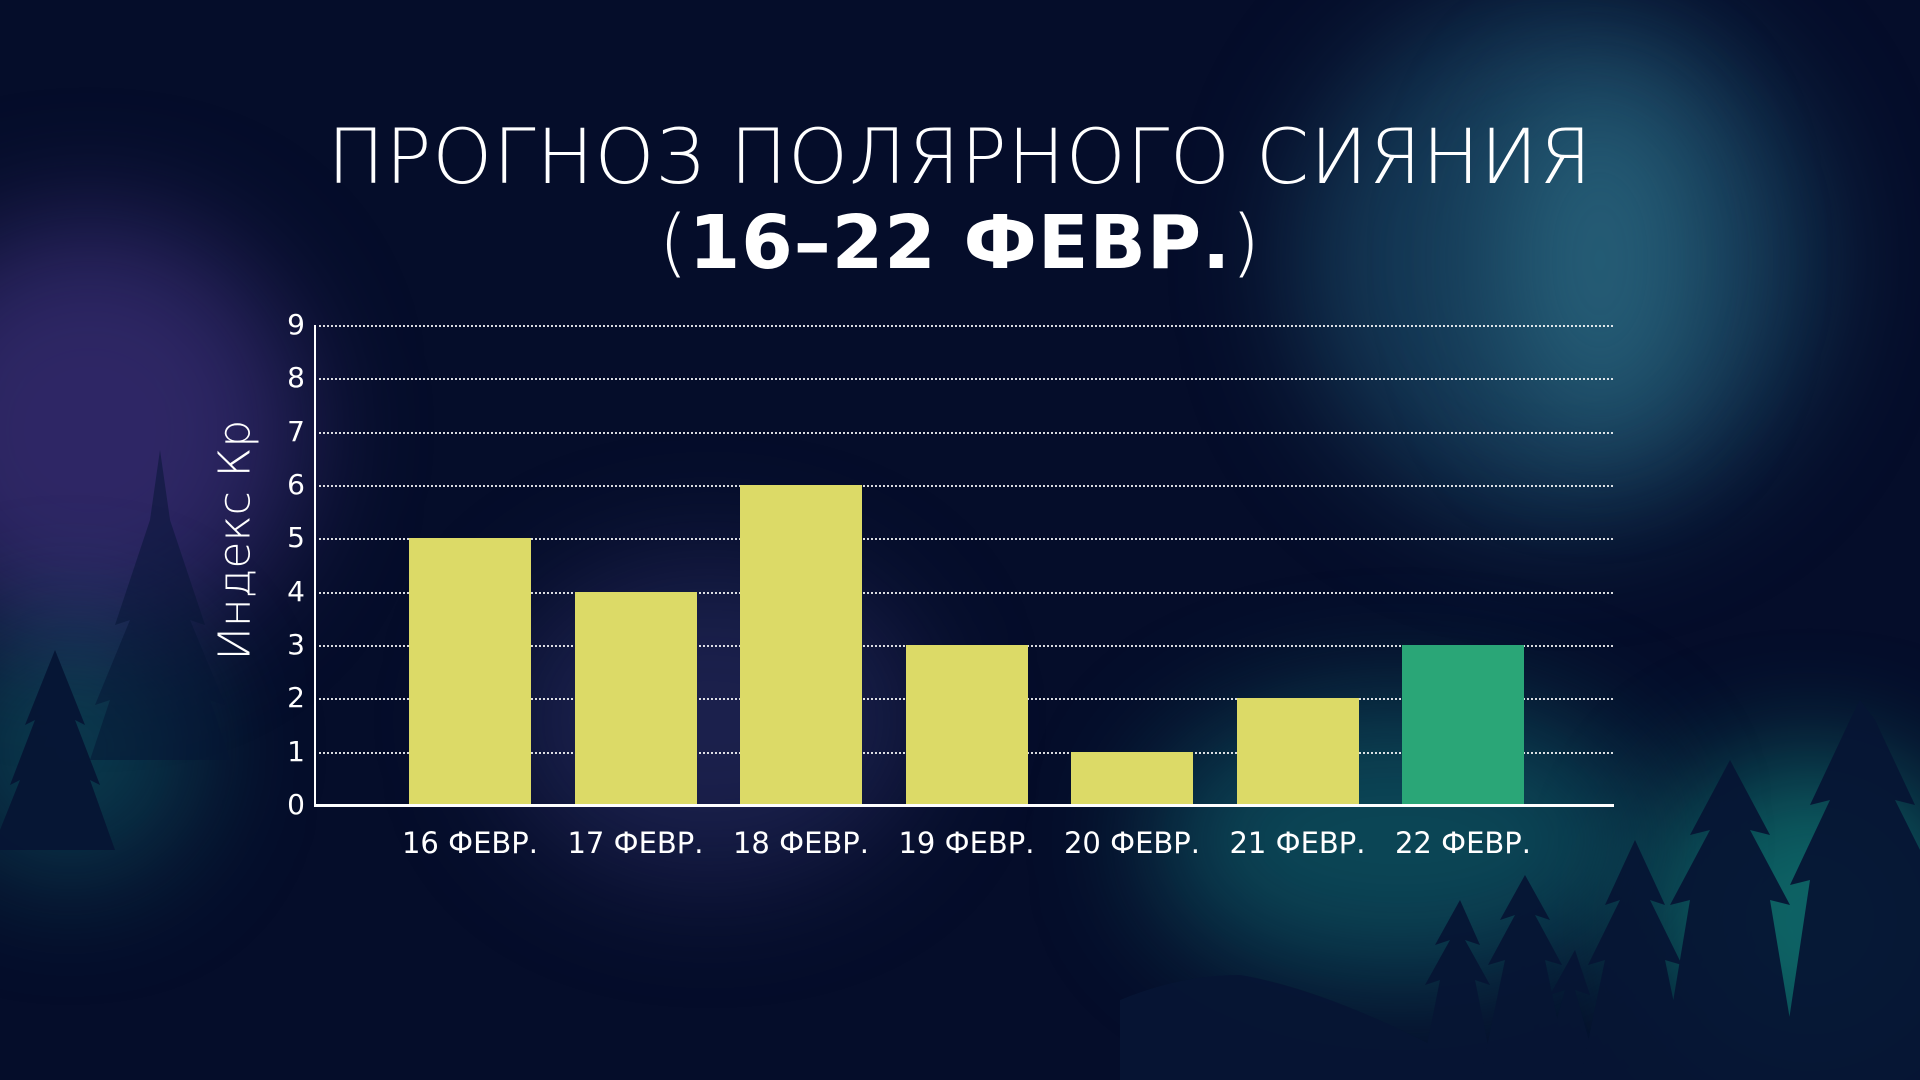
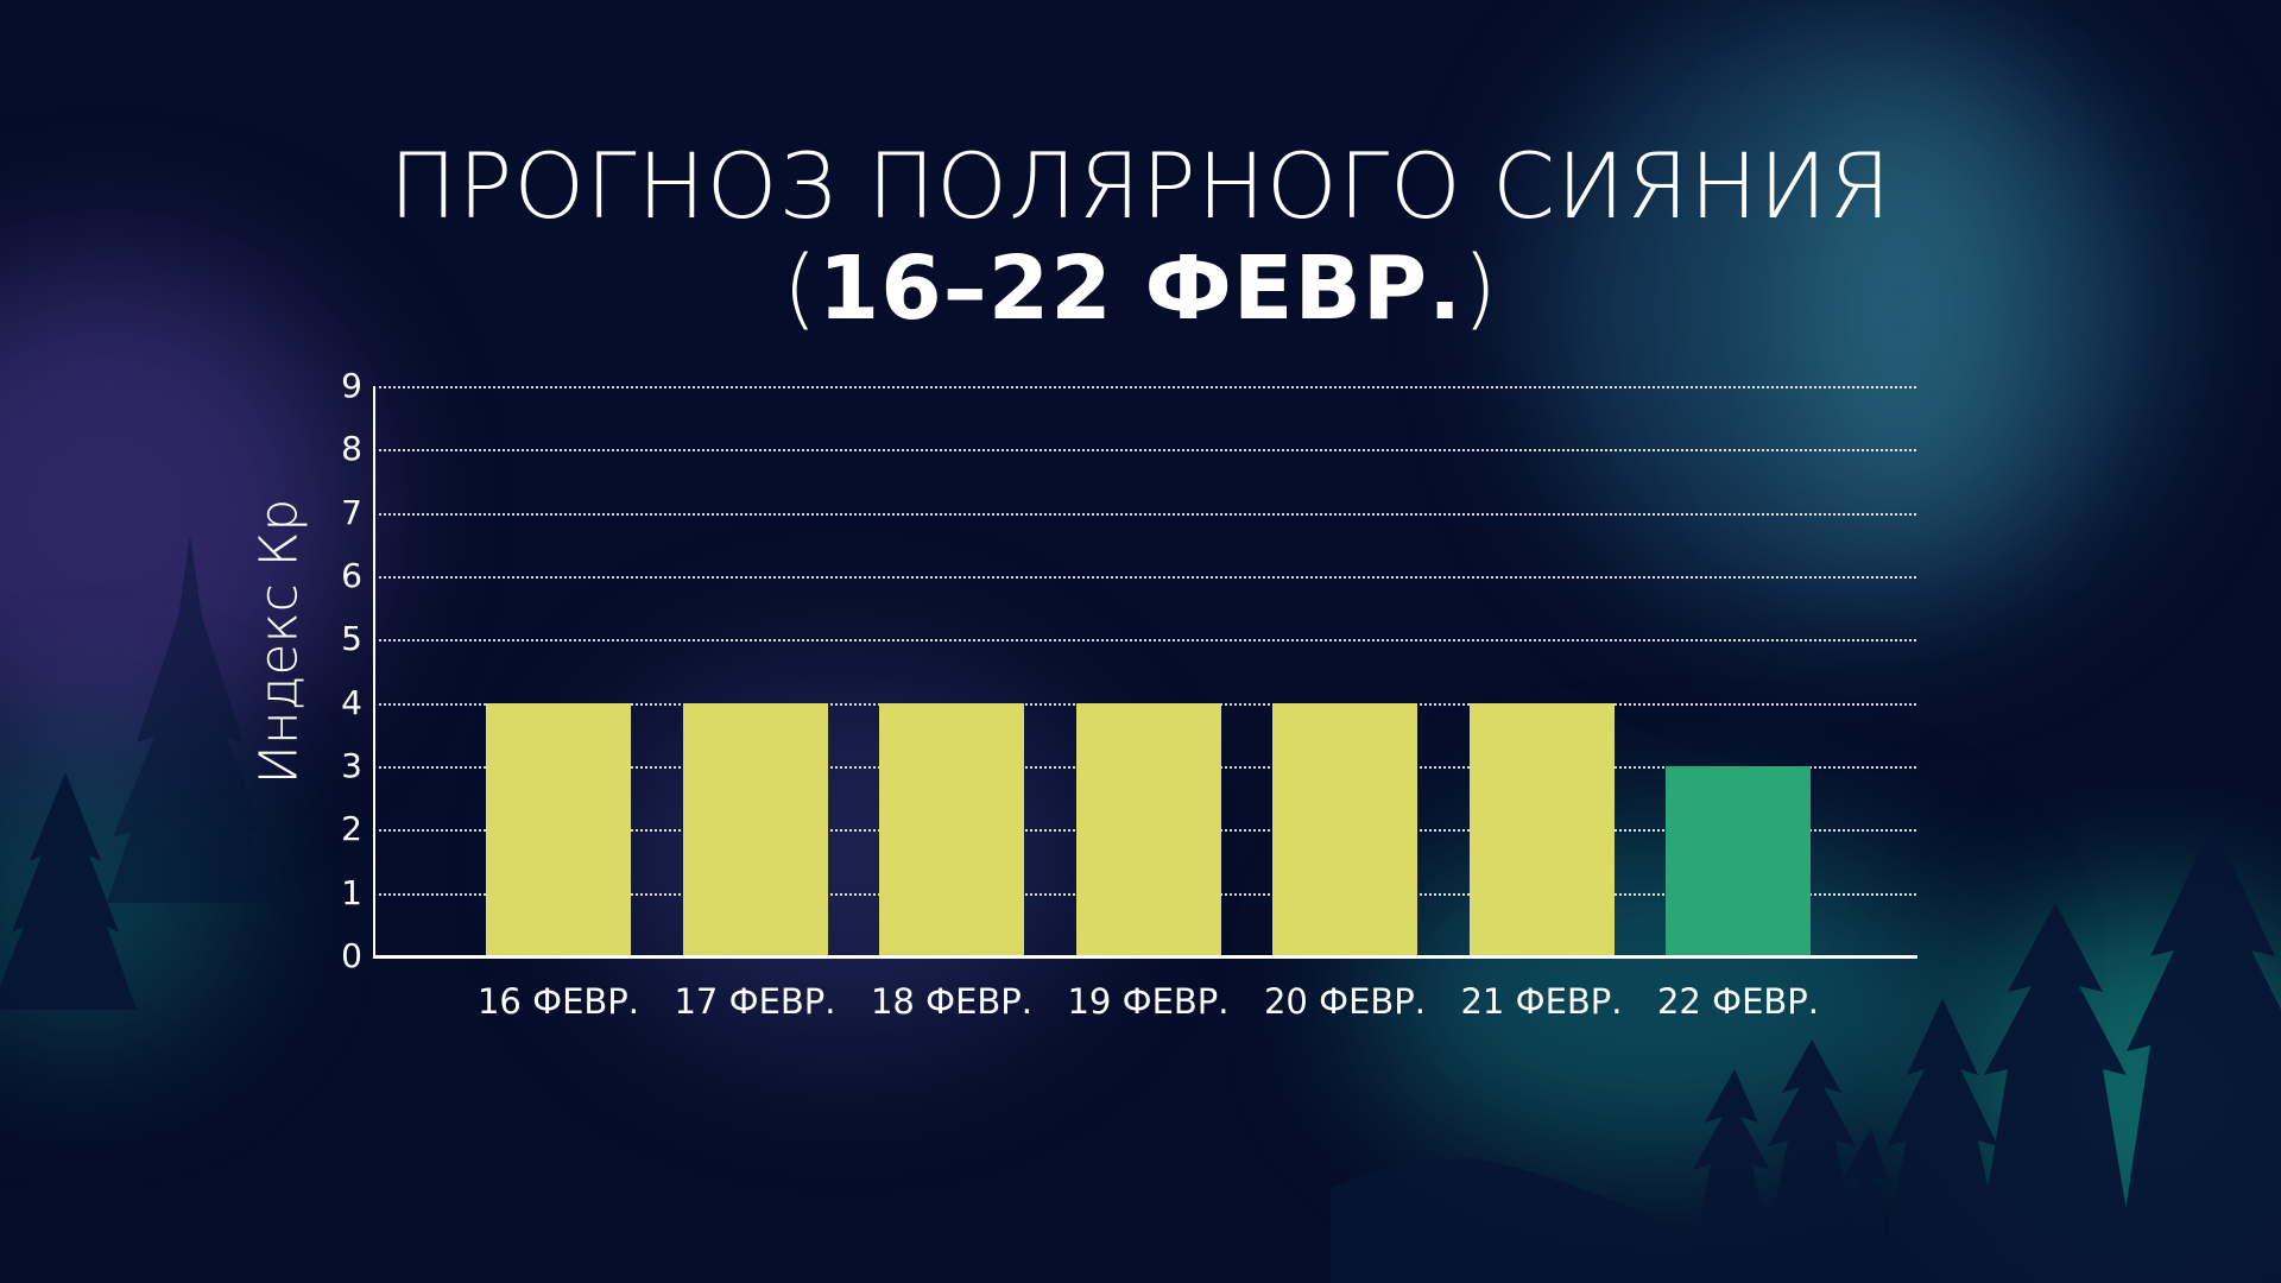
16 ФЕВР.: 5 -> 4
18 ФЕВР.: 6 -> 4
19 ФЕВР.: 3 -> 4
20 ФЕВР.: 1 -> 4
21 ФЕВР.: 2 -> 4
